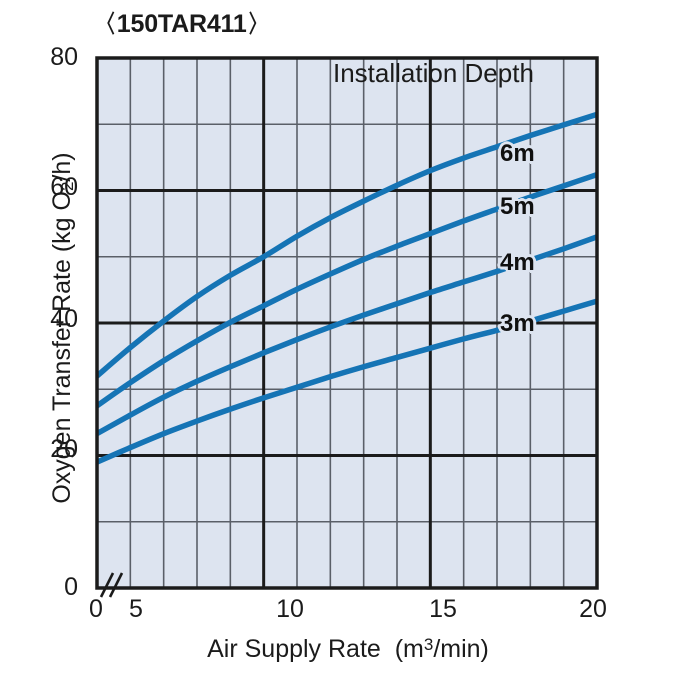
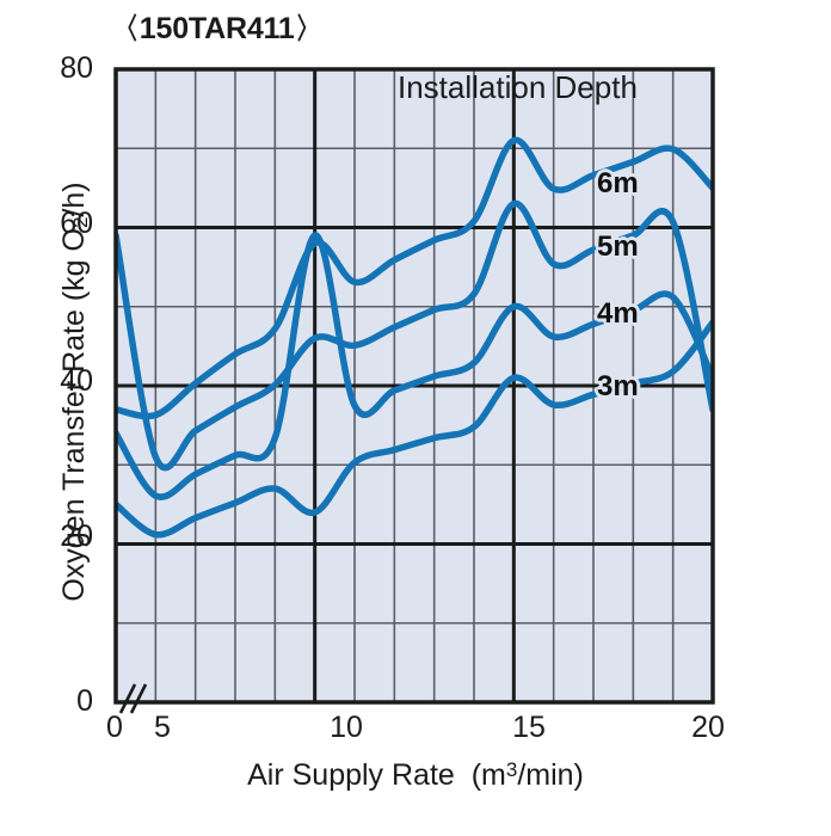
6m/5: 32 -> 37
5m/5: 28 -> 59
4m/5: 23 -> 34
3m/5: 19 -> 25
6m/10: 50 -> 58
5m/10: 43 -> 46
4m/10: 36 -> 59
3m/10: 29 -> 24
6m/15: 63 -> 71
5m/15: 54 -> 63
4m/15: 45 -> 50
3m/15: 36 -> 41
6m/20: 72 -> 65
5m/20: 62 -> 37
4m/20: 53 -> 41
3m/20: 43 -> 48
